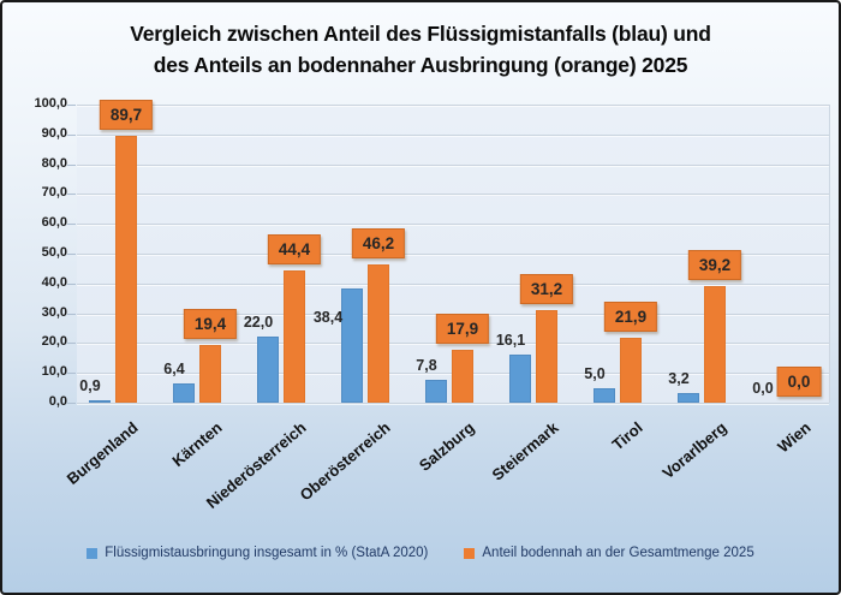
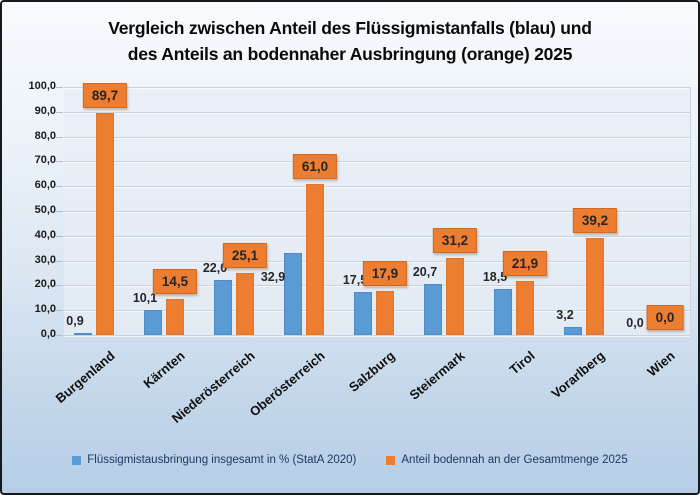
Flüssigmistausbringung insgesamt in % (StatA 2020)/Kärnten: 6,4 -> 10,1
Anteil bodennah an der Gesamtmenge 2025/Kärnten: 19,4 -> 14,5
Anteil bodennah an der Gesamtmenge 2025/Niederösterreich: 44,4 -> 25,1
Flüssigmistausbringung insgesamt in % (StatA 2020)/Oberösterreich: 38,4 -> 32,9
Anteil bodennah an der Gesamtmenge 2025/Oberösterreich: 46,2 -> 61,0
Flüssigmistausbringung insgesamt in % (StatA 2020)/Salzburg: 7,8 -> 17,5
Flüssigmistausbringung insgesamt in % (StatA 2020)/Steiermark: 16,1 -> 20,7
Flüssigmistausbringung insgesamt in % (StatA 2020)/Tirol: 5,0 -> 18,5
